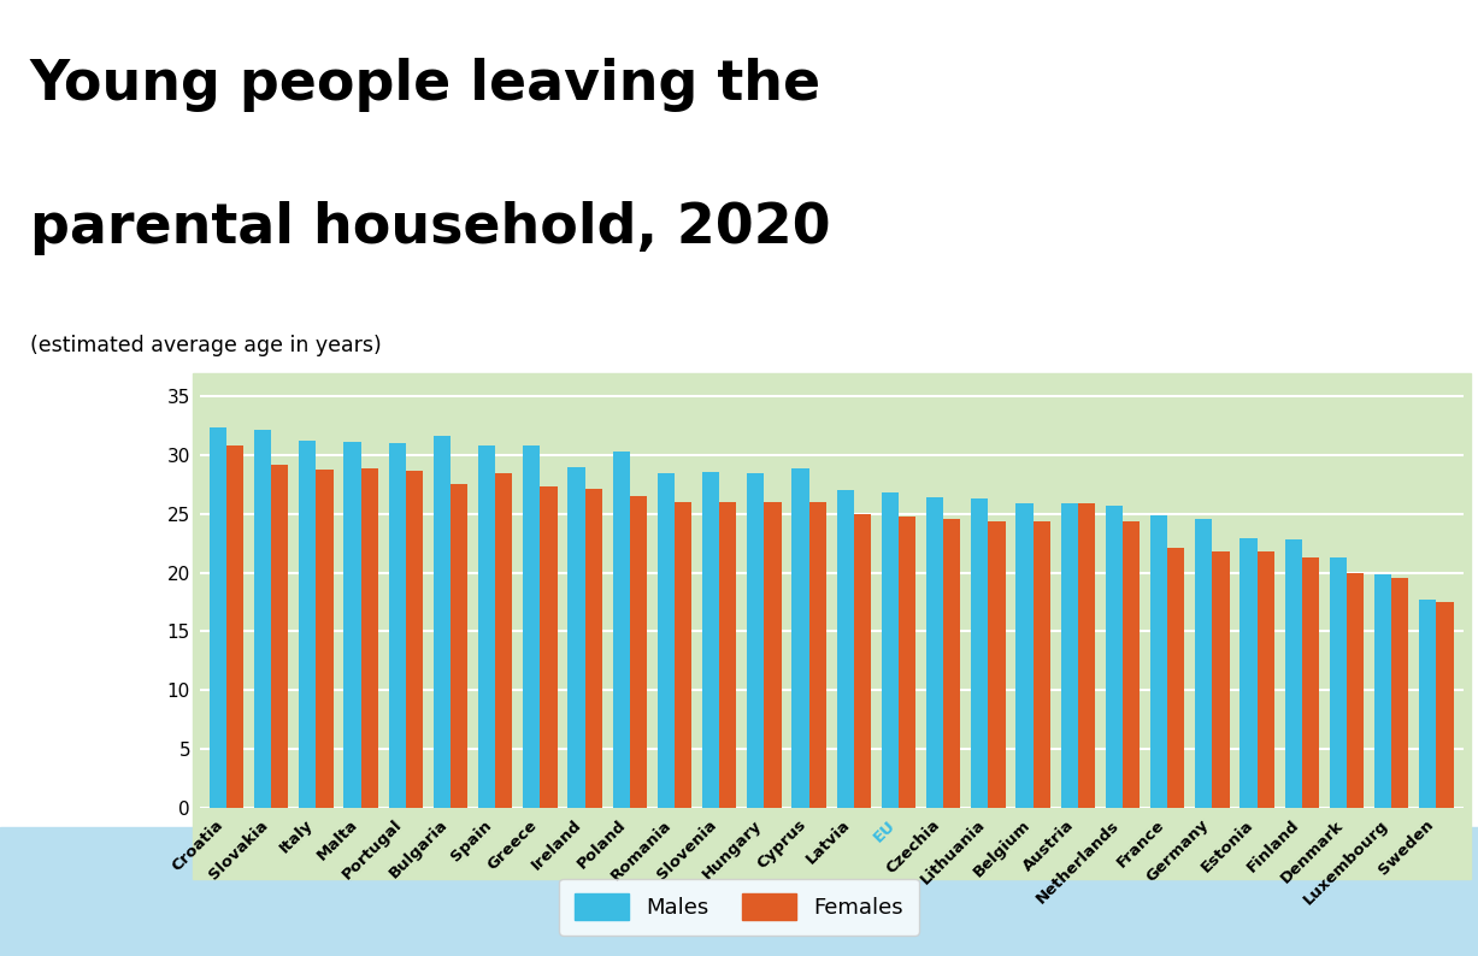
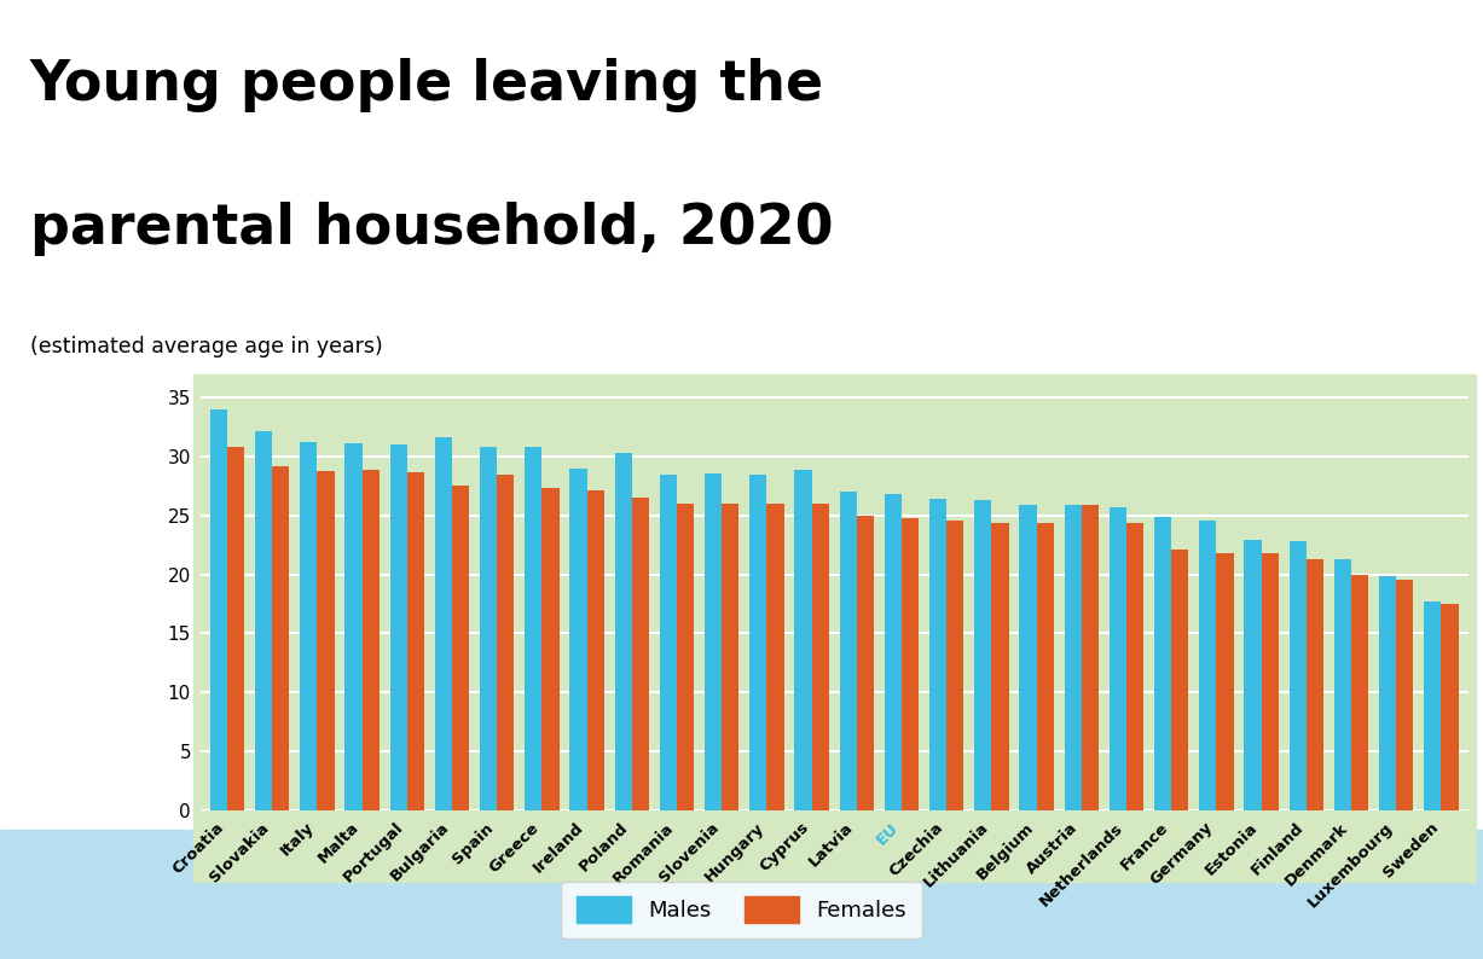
Males/Croatia: 32.4 -> 34.0
